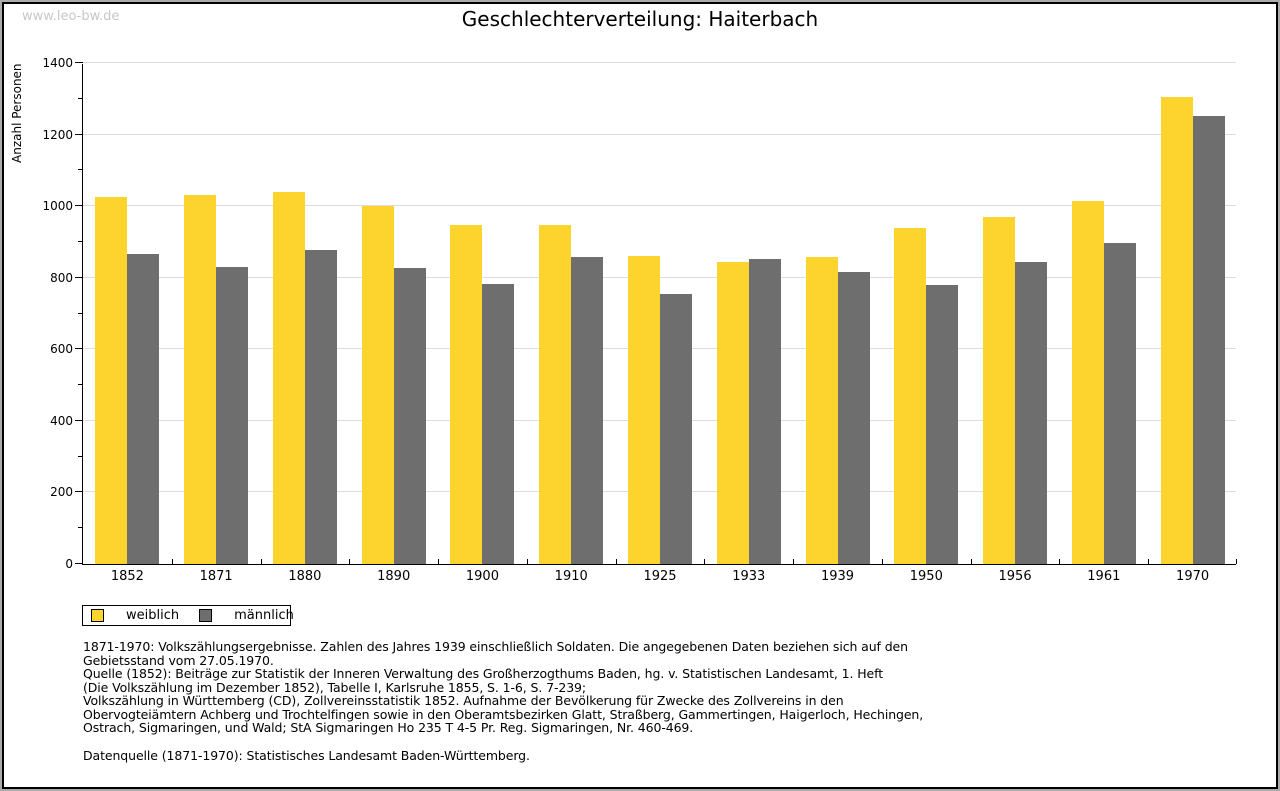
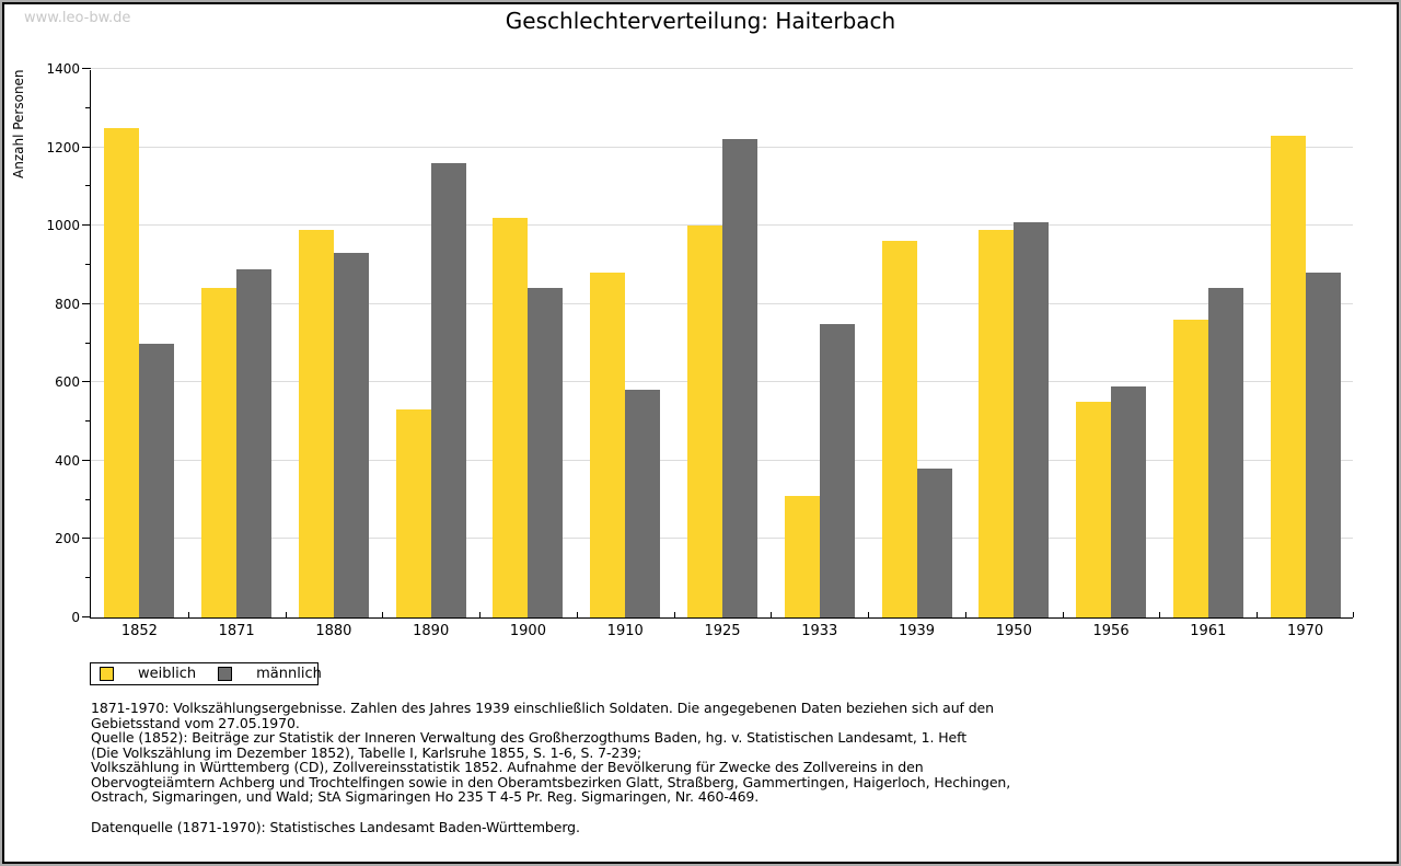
weiblich/1852: 1020 -> 1250
männlich/1852: 860 -> 700
weiblich/1871: 1030 -> 840
männlich/1871: 830 -> 890
weiblich/1880: 1040 -> 990
männlich/1880: 880 -> 930
weiblich/1890: 1000 -> 530
männlich/1890: 830 -> 1160
weiblich/1900: 950 -> 1020
männlich/1900: 780 -> 840
weiblich/1910: 950 -> 880
männlich/1910: 860 -> 580
weiblich/1925: 860 -> 1000
männlich/1925: 750 -> 1220
weiblich/1933: 840 -> 310
männlich/1933: 850 -> 750
weiblich/1939: 860 -> 960
männlich/1939: 820 -> 380
weiblich/1950: 940 -> 990
männlich/1950: 780 -> 1010
weiblich/1956: 970 -> 550
männlich/1956: 840 -> 590
weiblich/1961: 1010 -> 760
männlich/1961: 900 -> 840
weiblich/1970: 1300 -> 1230
männlich/1970: 1250 -> 880
